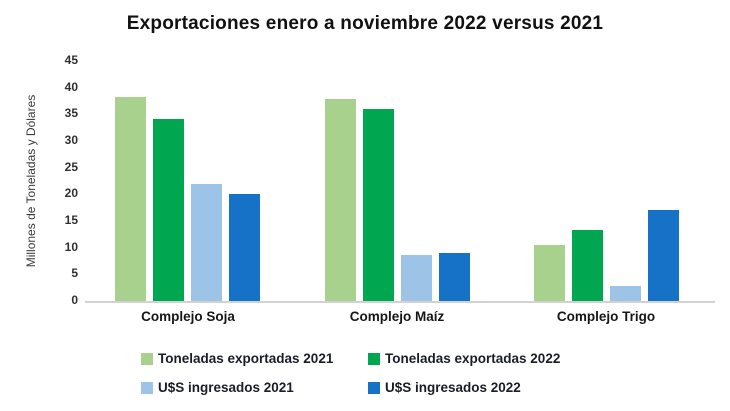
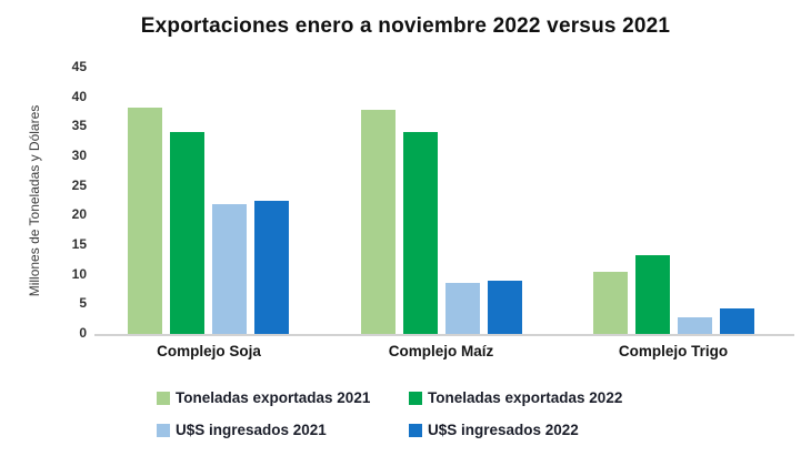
U$S ingresados 2022/Complejo Soja: 20 -> 22
Toneladas exportadas 2022/Complejo Maíz: 36 -> 34
U$S ingresados 2022/Complejo Trigo: 17 -> 4
